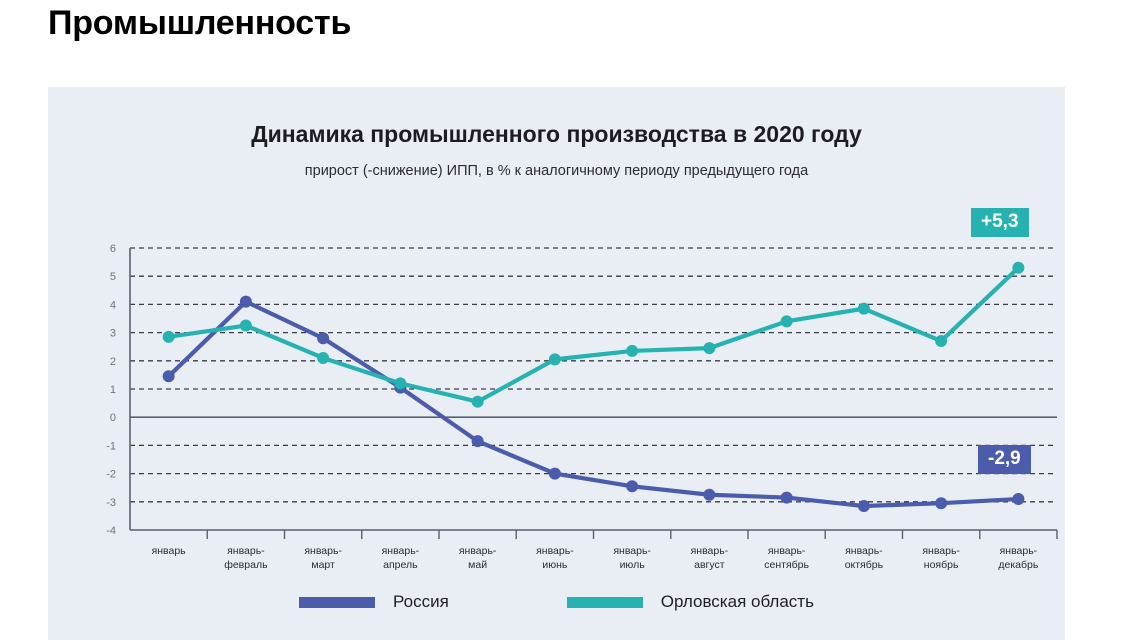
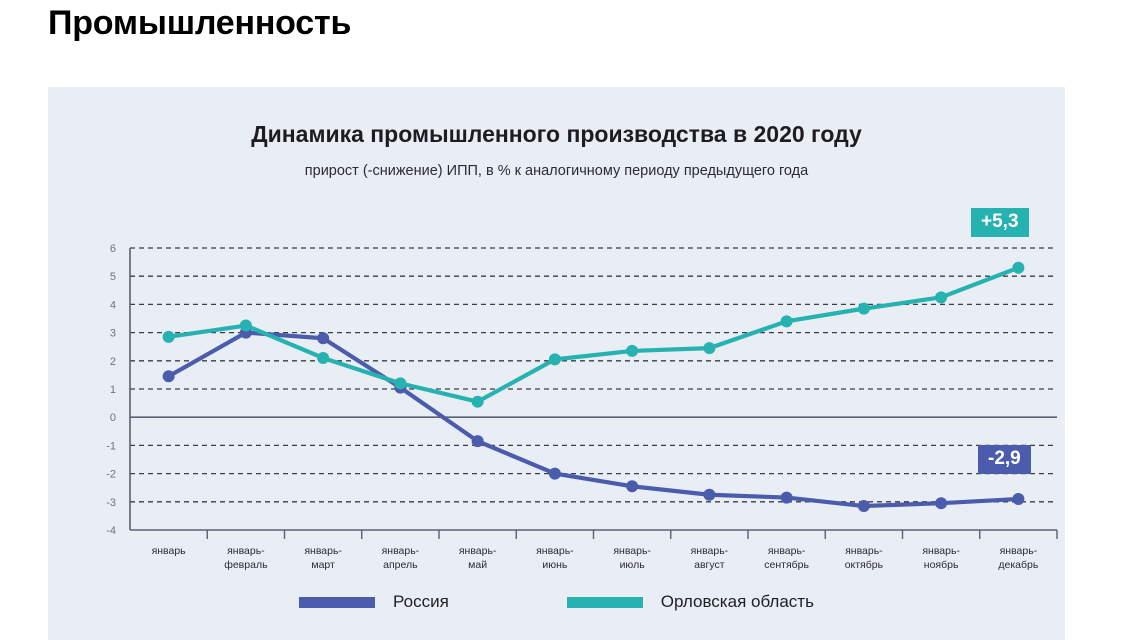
Россия/январь- февраль: 4.1 -> 3.0
Орловская область/январь- ноябрь: 2.7 -> 4.2
